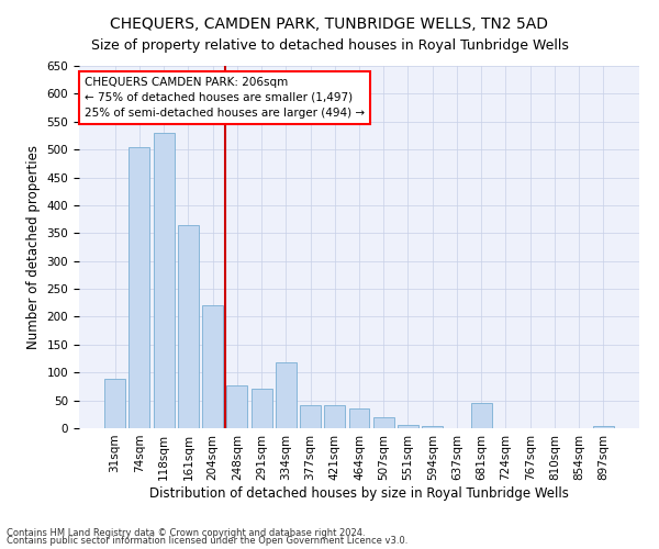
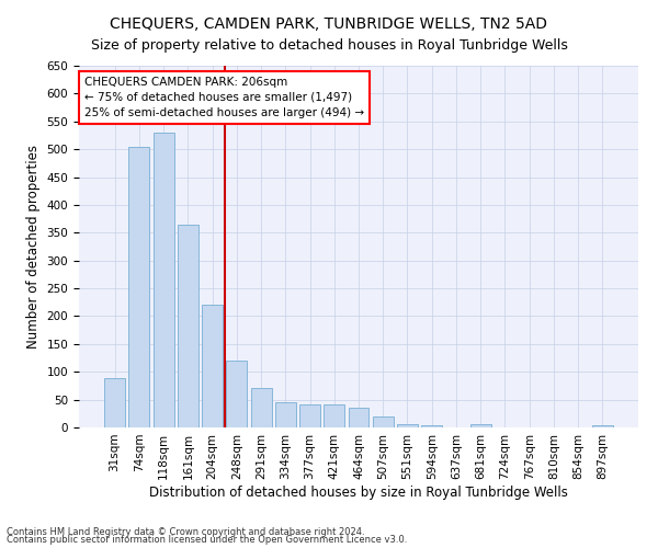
248sqm: 76 -> 120
334sqm: 118 -> 45
681sqm: 46 -> 5
